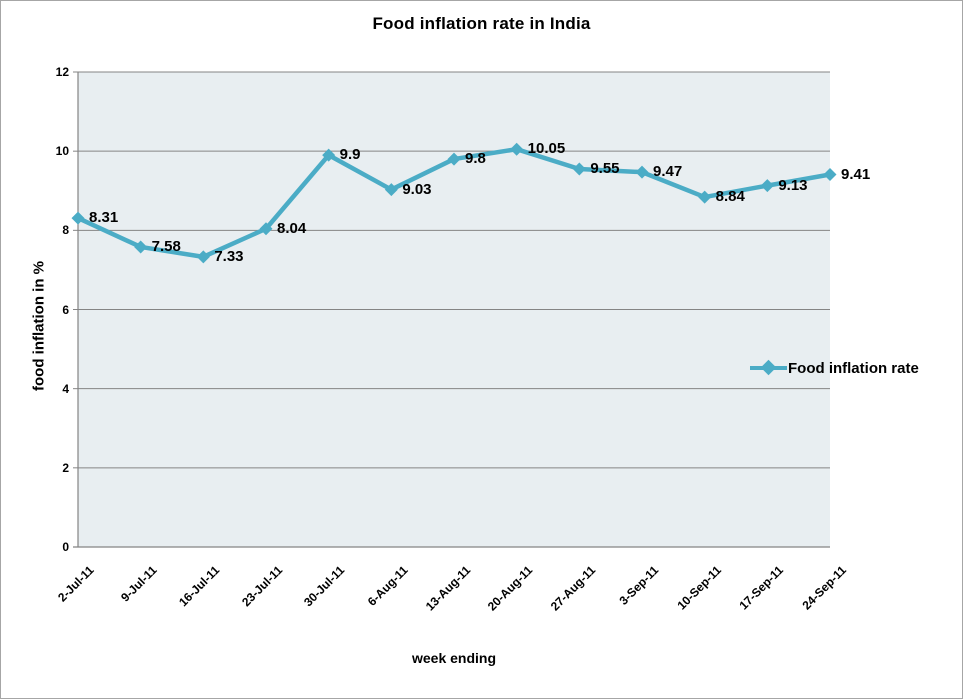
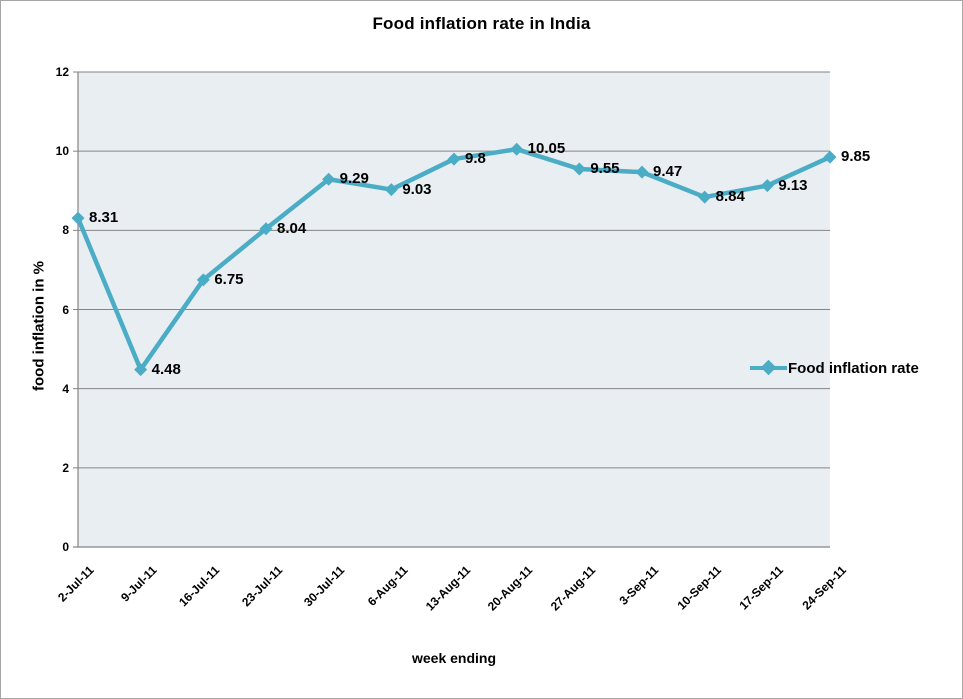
9-Jul-11: 7.58 -> 4.48
16-Jul-11: 7.33 -> 6.75
30-Jul-11: 9.9 -> 9.29
24-Sep-11: 9.41 -> 9.85
